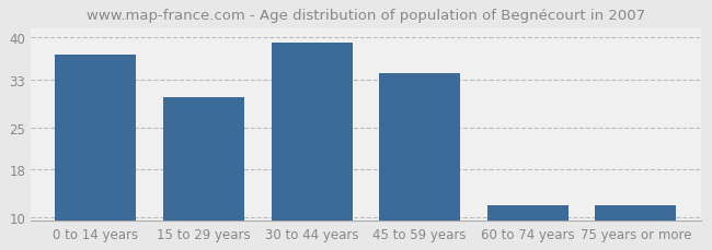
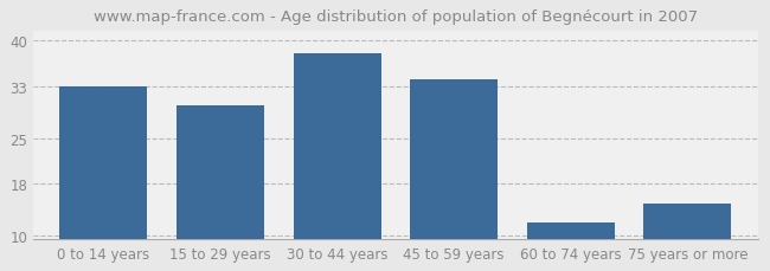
0 to 14 years: 37 -> 33
30 to 44 years: 39 -> 38
75 years or more: 12 -> 15
